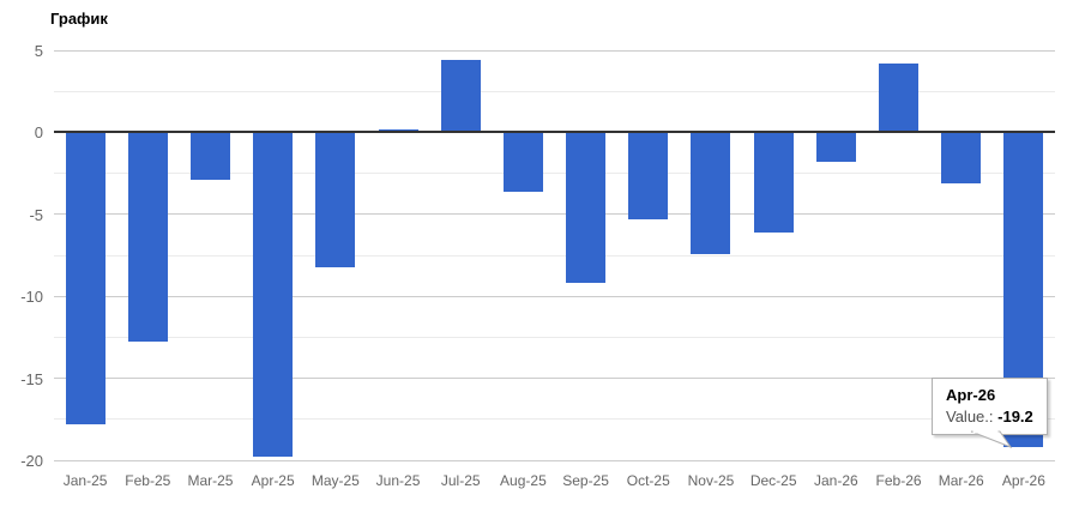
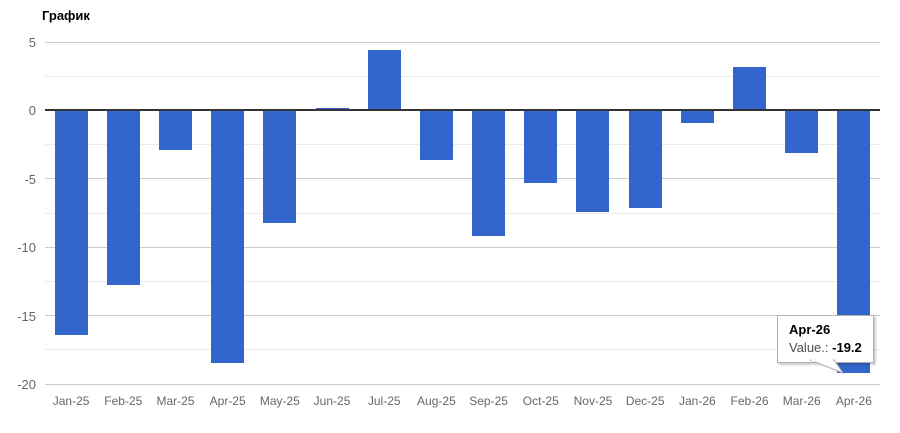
Jan-25: -17.8 -> -16.4
Apr-25: -19.8 -> -18.5
Dec-25: -6.1 -> -7.1
Jan-26: -1.8 -> -0.9
Feb-26: 4.2 -> 3.2
